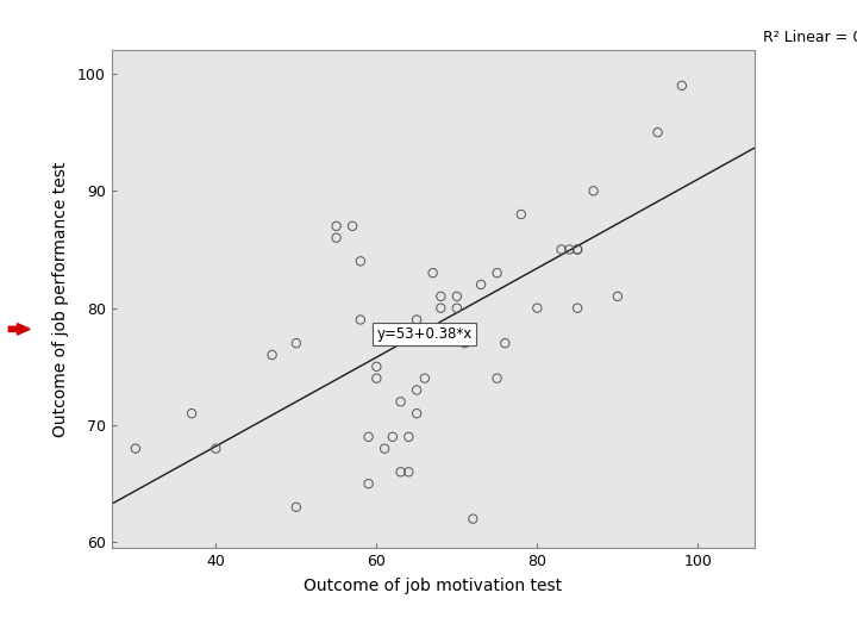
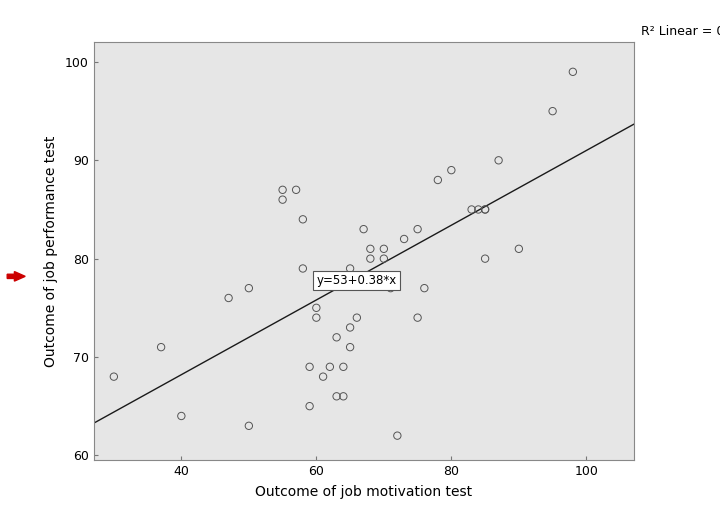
40: 68 -> 64
80: 80 -> 89
